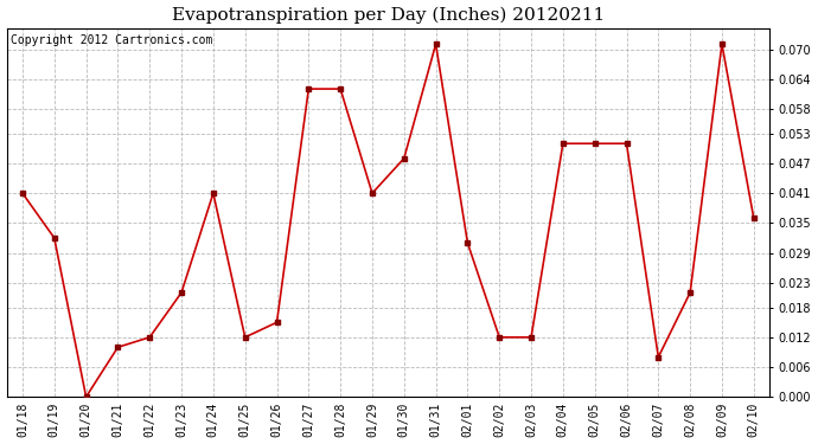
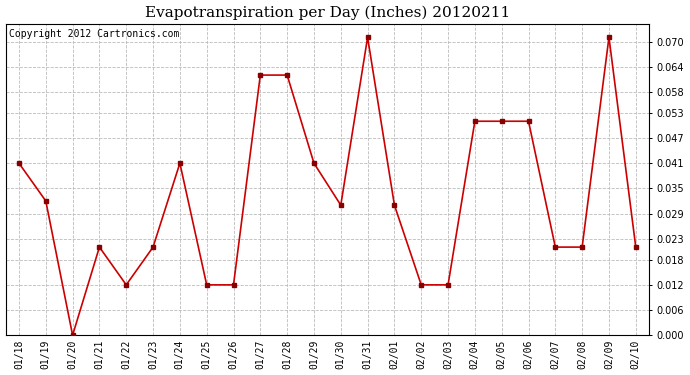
01/21: 0.010 -> 0.021
01/26: 0.015 -> 0.012
01/30: 0.048 -> 0.031
02/07: 0.008 -> 0.021
02/10: 0.036 -> 0.021
